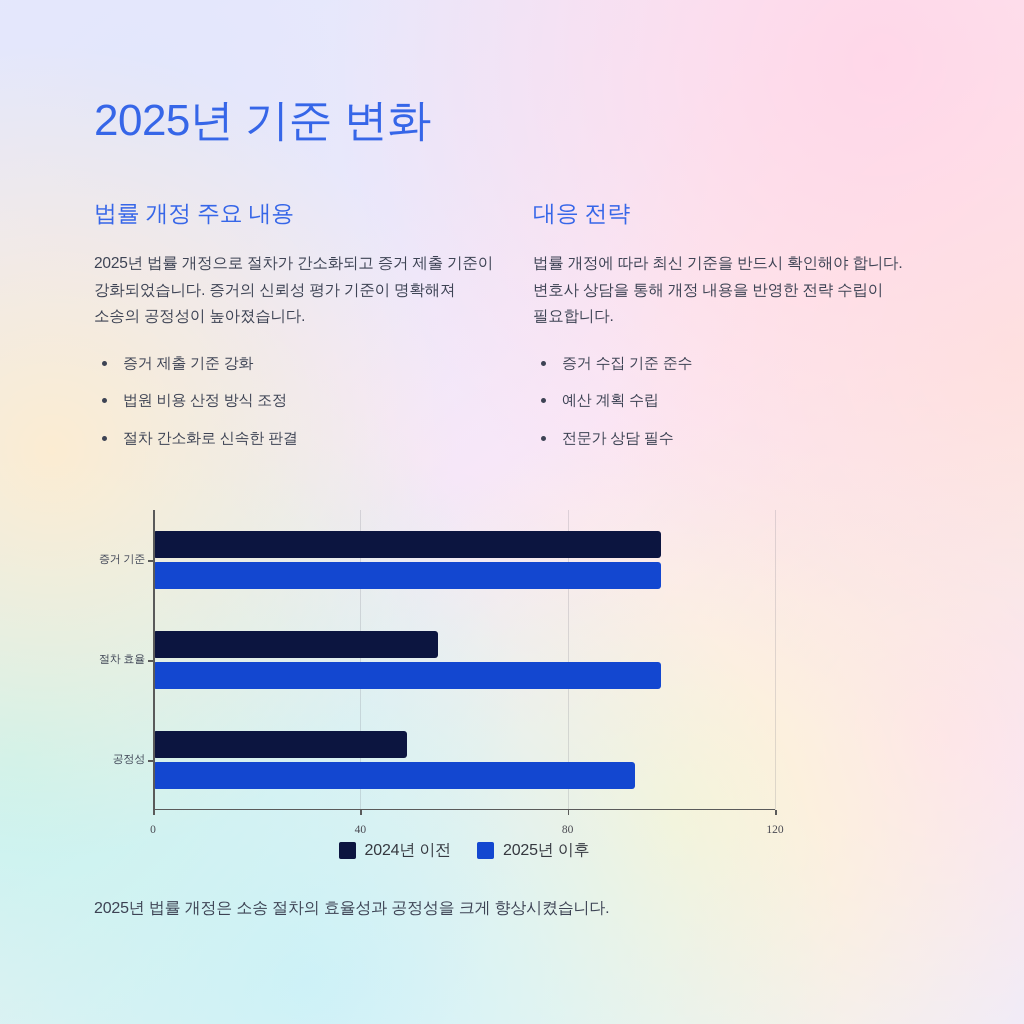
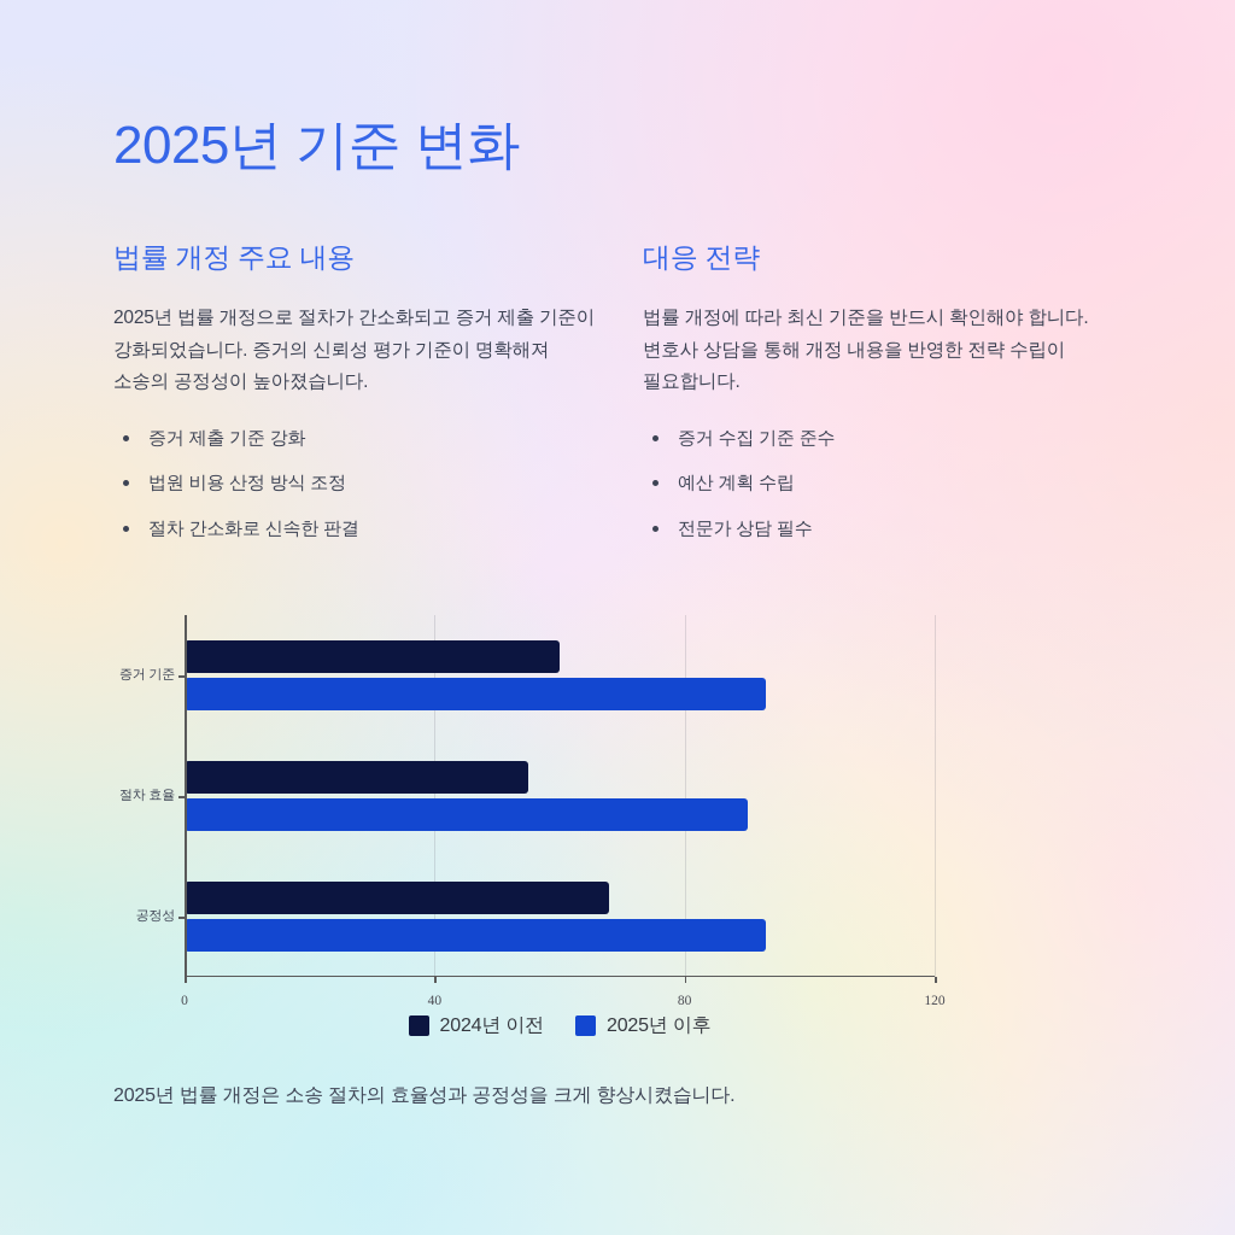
2024년 이전/증거 기준: 98 -> 60
2025년 이후/증거 기준: 98 -> 93
2025년 이후/절차 효율: 98 -> 90
2024년 이전/공정성: 49 -> 68
